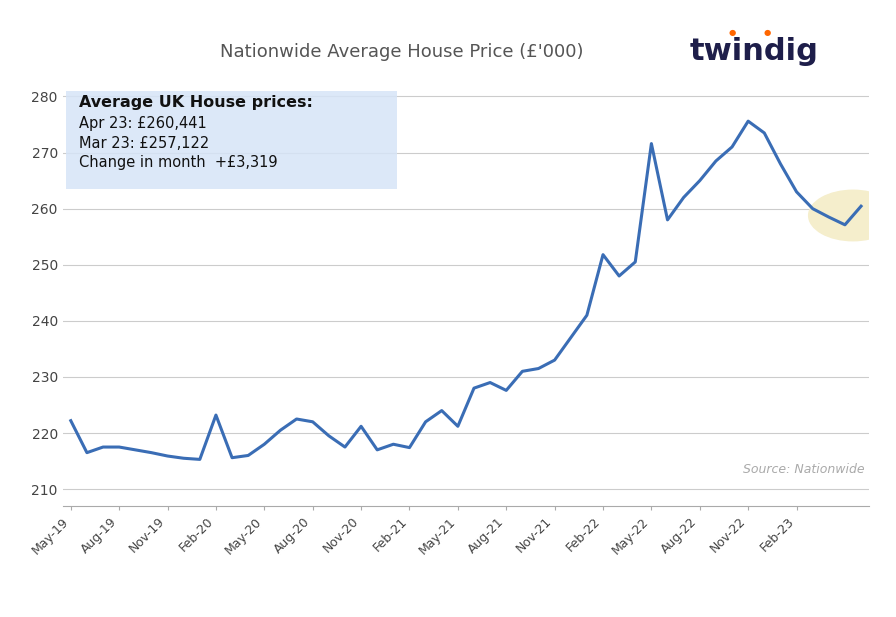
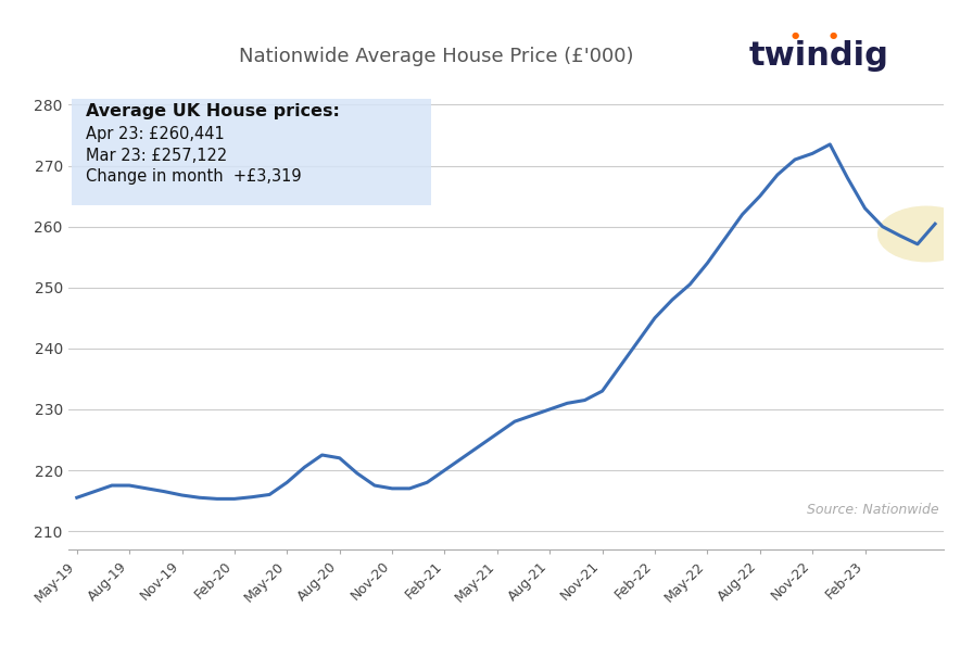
May-19: 222.2 -> 215.5
Feb-20: 223.2 -> 215.3
Nov-20: 221.2 -> 217.0
Feb-21: 217.4 -> 220.0
May-21: 221.2 -> 226.0
Aug-21: 227.6 -> 230.0
Feb-22: 251.8 -> 245.0
May-22: 271.6 -> 254.0
Nov-22: 275.6 -> 272.0
